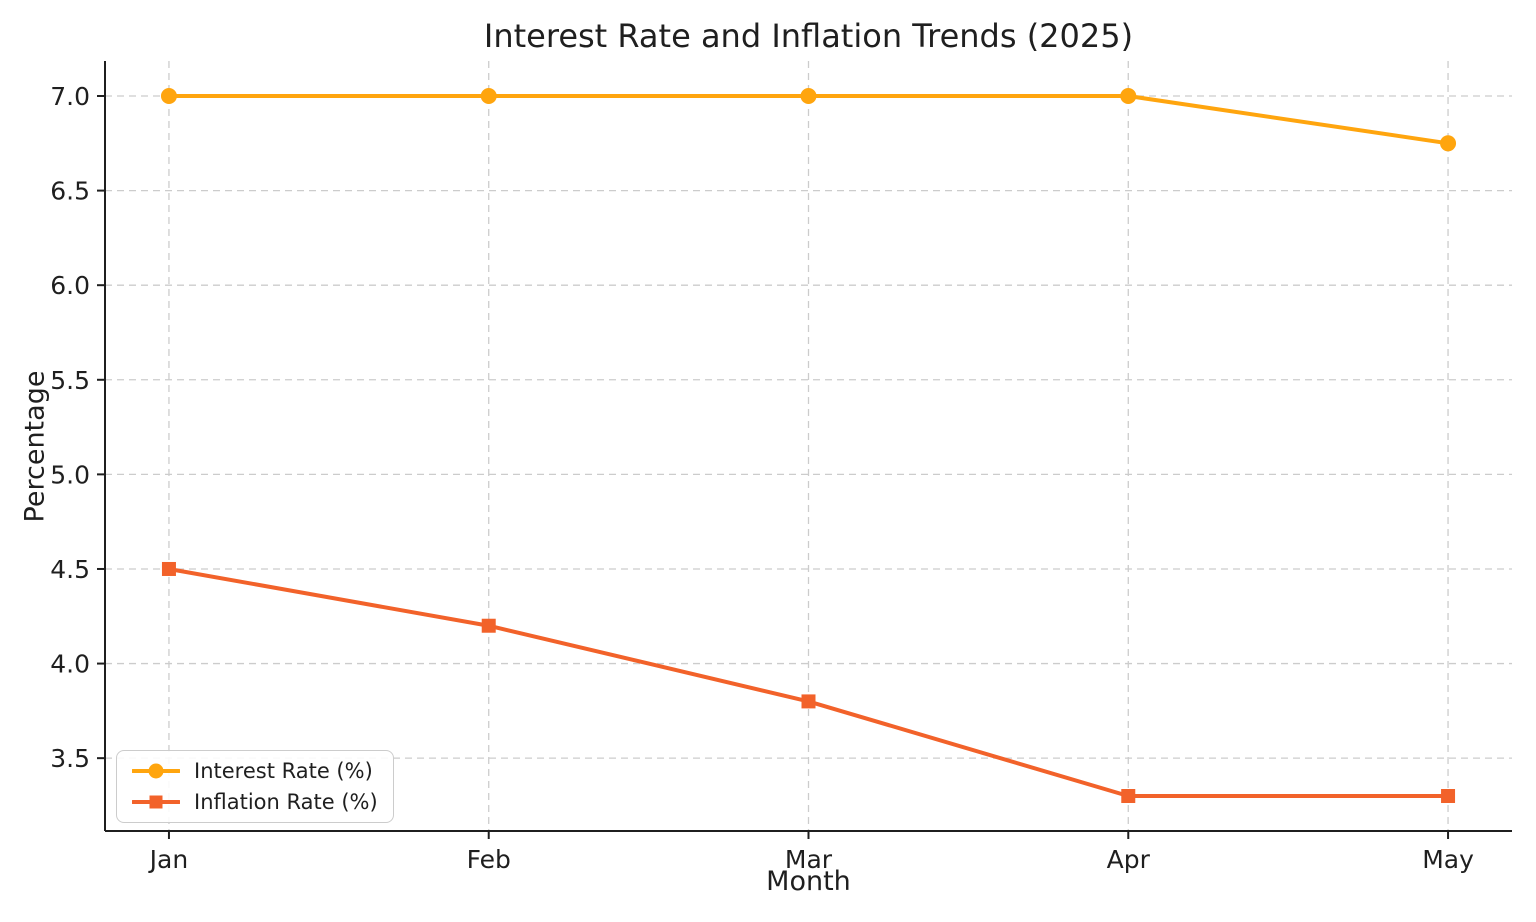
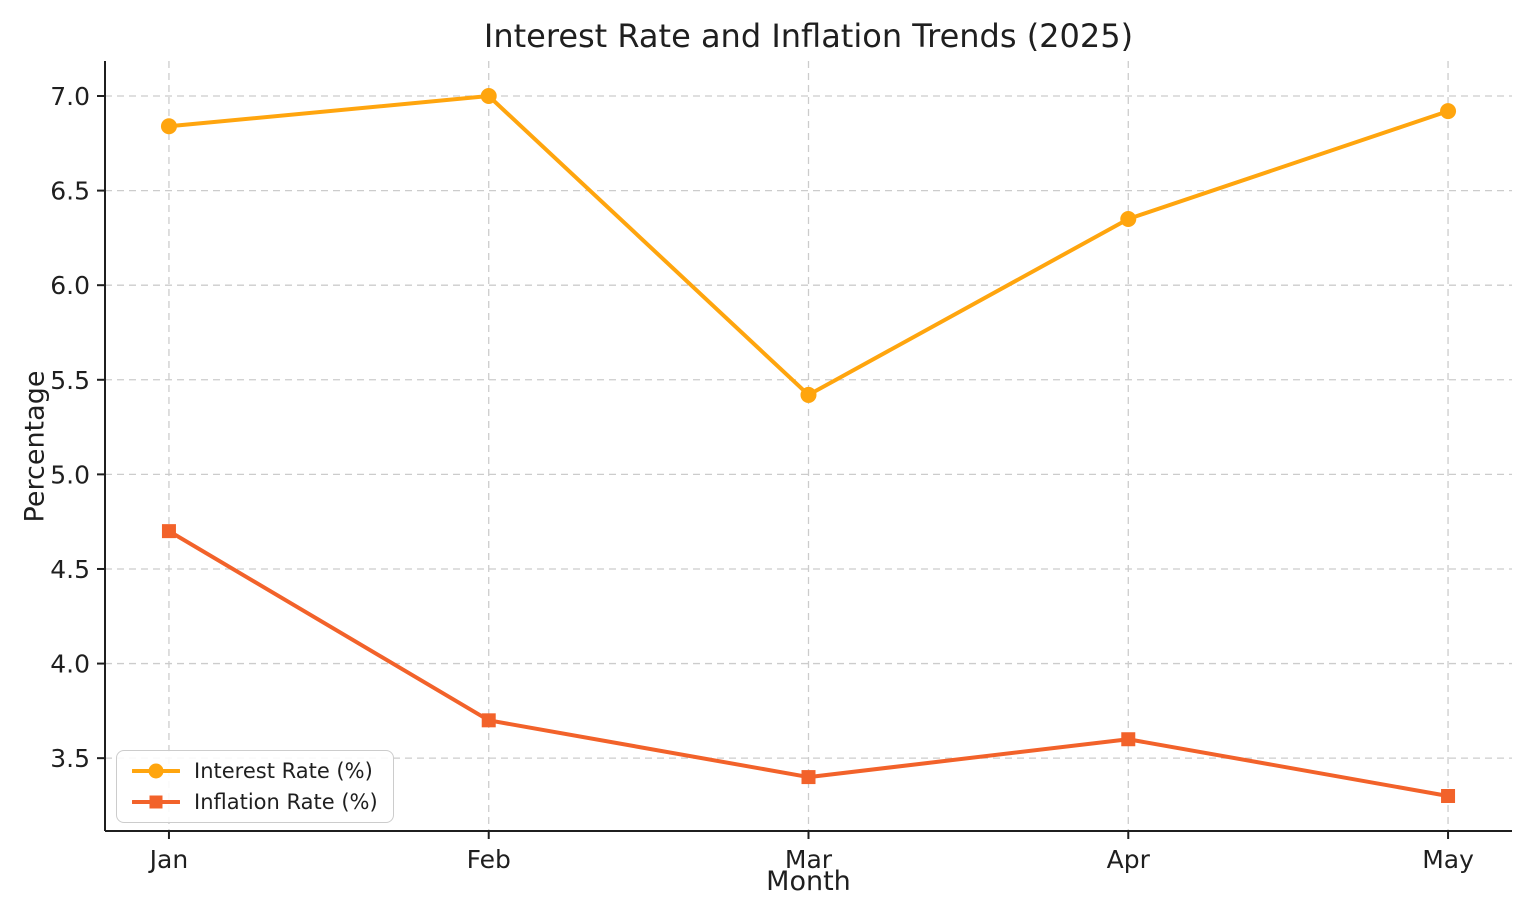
Interest Rate (%)/Jan: 7.00 -> 6.84
Inflation Rate (%)/Jan: 4.5 -> 4.7
Inflation Rate (%)/Feb: 4.2 -> 3.7
Interest Rate (%)/Mar: 7.00 -> 5.42
Inflation Rate (%)/Mar: 3.8 -> 3.4
Interest Rate (%)/Apr: 7.00 -> 6.35
Inflation Rate (%)/Apr: 3.3 -> 3.6
Interest Rate (%)/May: 6.75 -> 6.92
